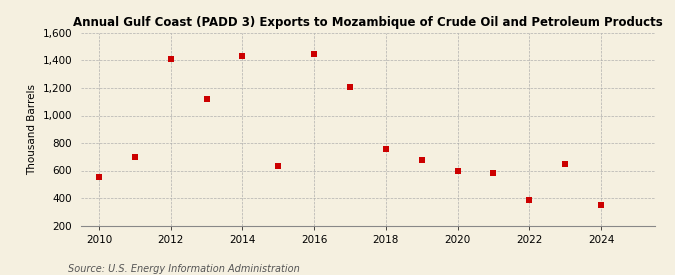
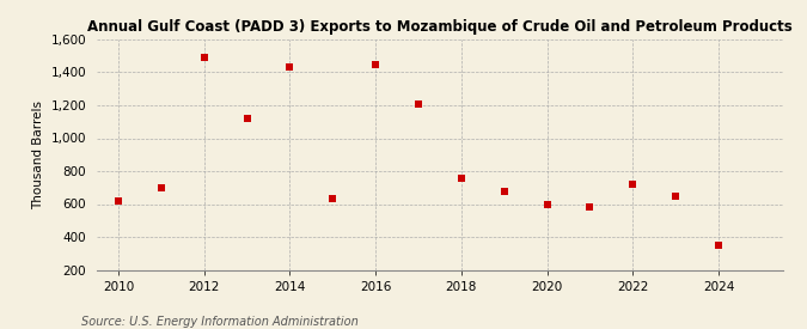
2010: 550 -> 620
2012: 1,410 -> 1,490
2022: 380 -> 720
